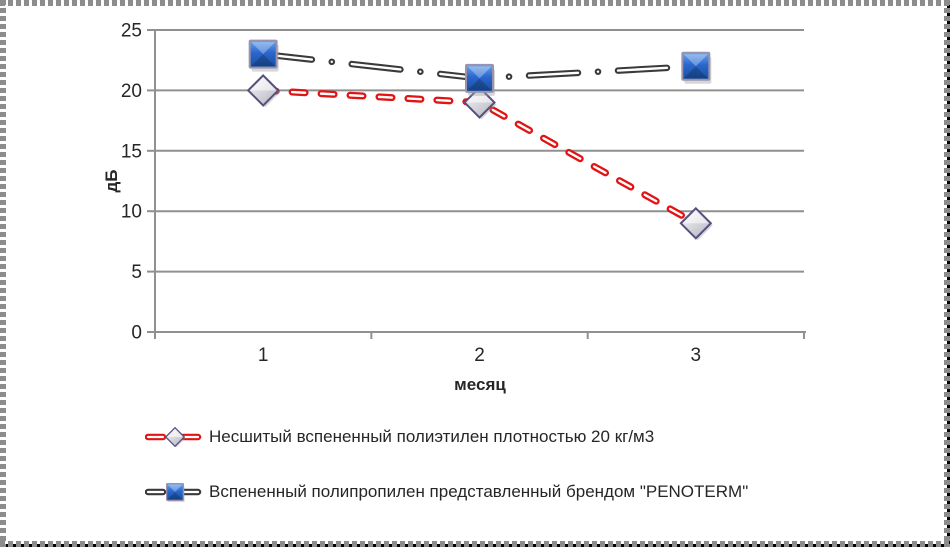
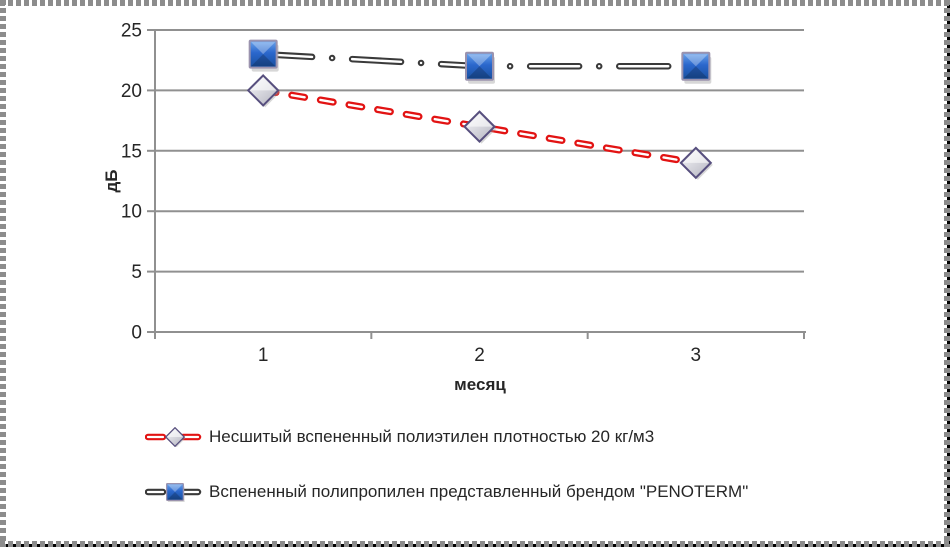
Несшитый вспененный полиэтилен плотностью 20 кг/м3/2: 19 -> 17
Вспененный полипропилен представленный брендом "PENOTERM"/2: 21 -> 22
Несшитый вспененный полиэтилен плотностью 20 кг/м3/3: 9 -> 14
